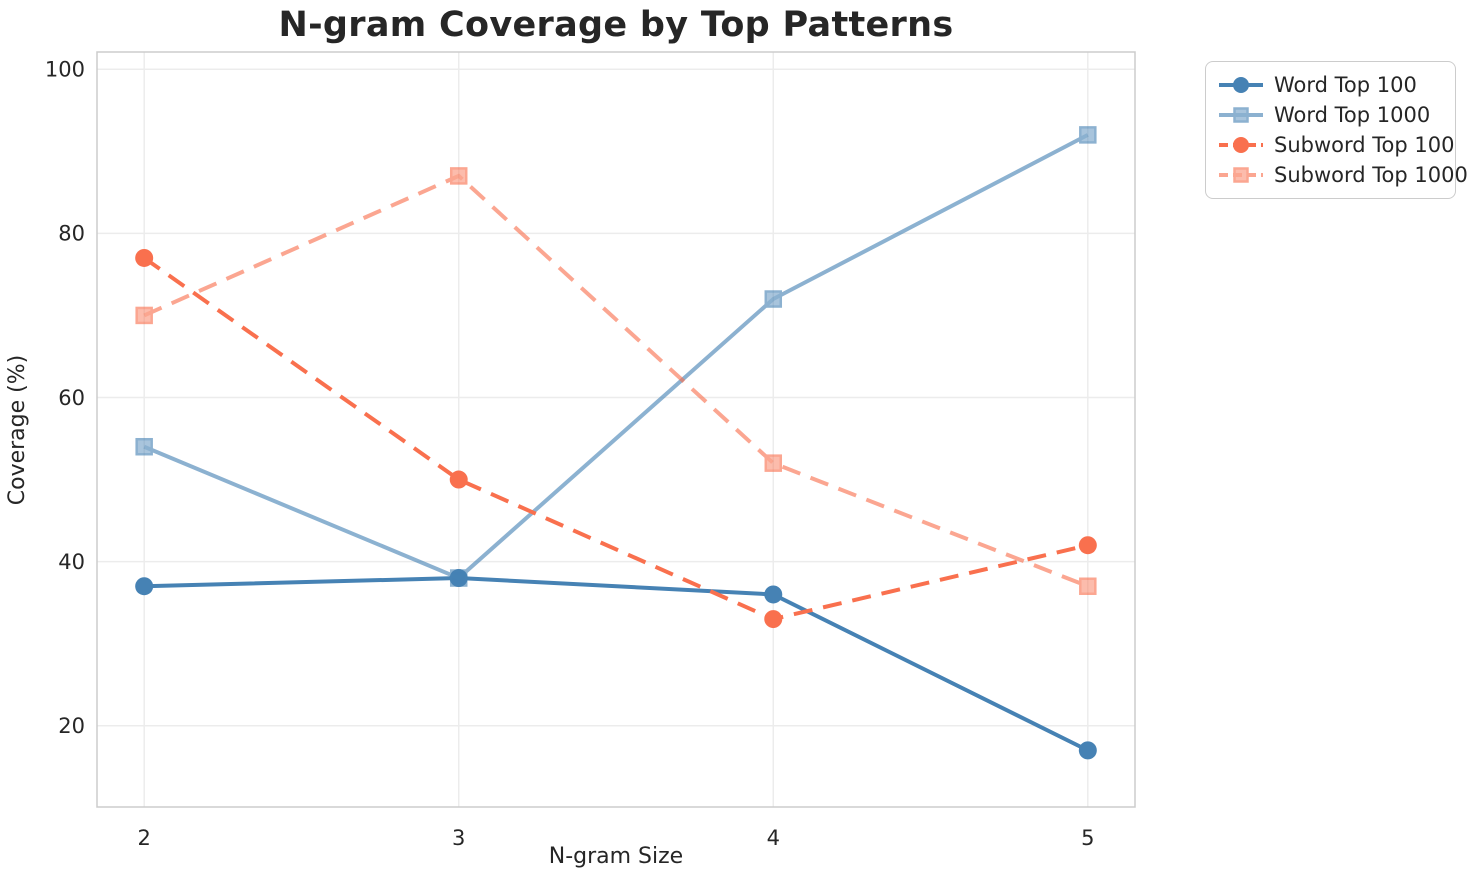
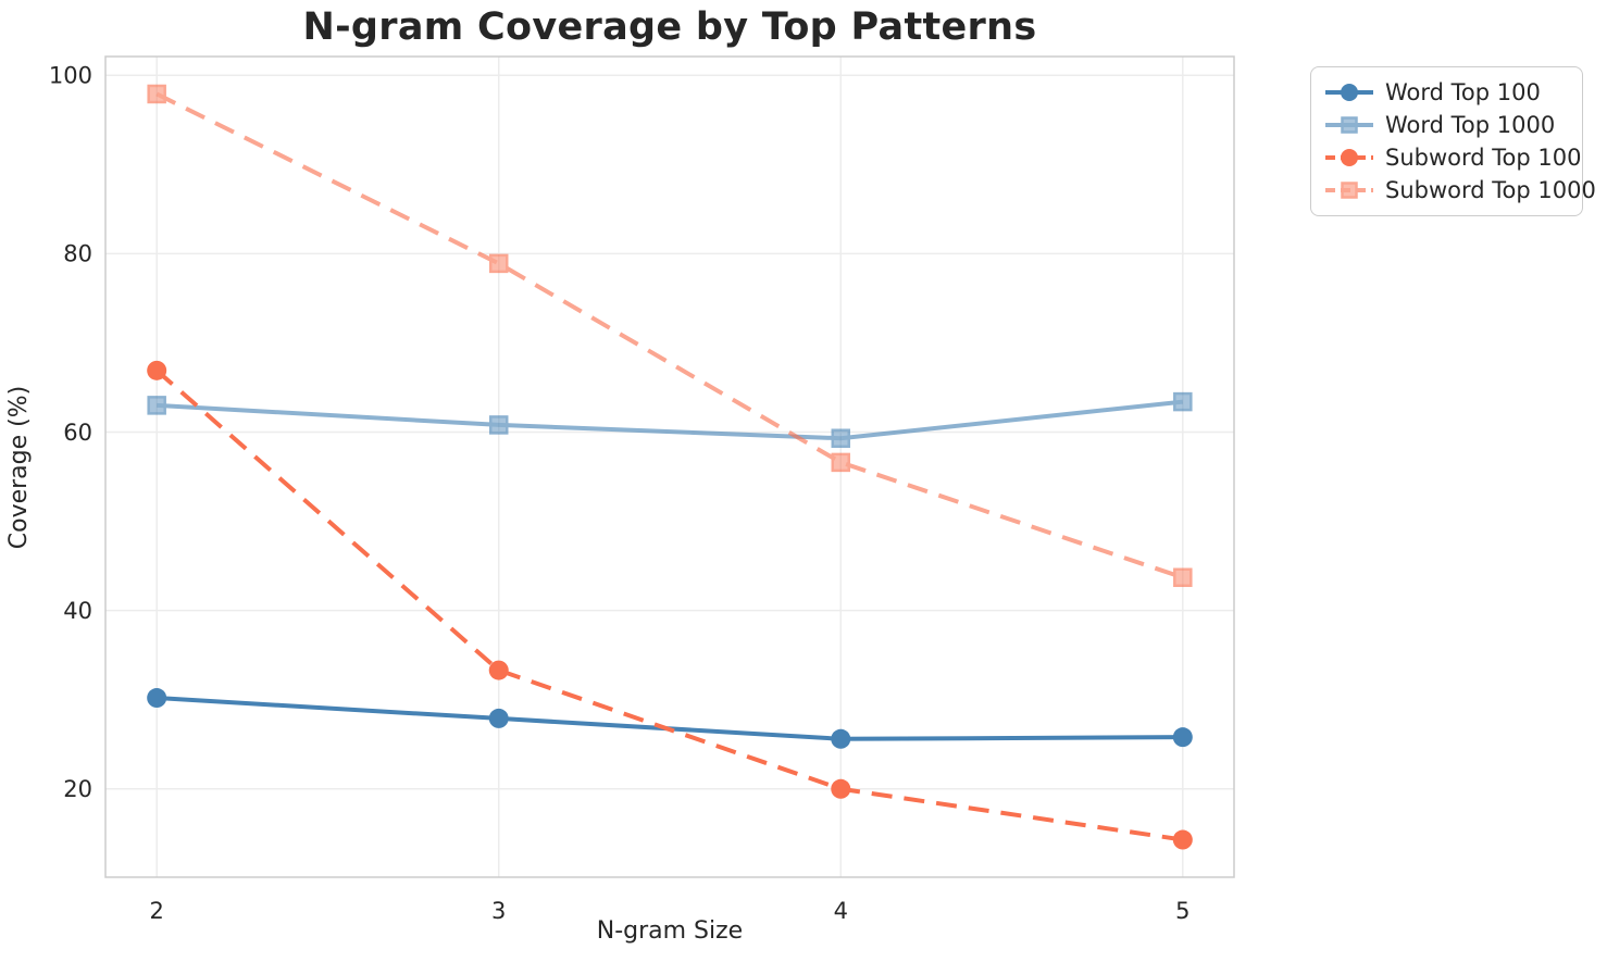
Word Top 100/2: 37 -> 30
Word Top 1000/2: 54 -> 63
Subword Top 100/2: 77 -> 67
Subword Top 1000/2: 70 -> 98
Word Top 100/3: 38 -> 28
Word Top 1000/3: 38 -> 61
Subword Top 100/3: 50 -> 33
Subword Top 1000/3: 87 -> 79
Word Top 100/4: 36 -> 26
Word Top 1000/4: 72 -> 59
Subword Top 100/4: 33 -> 20
Subword Top 1000/4: 52 -> 57
Word Top 100/5: 17 -> 26
Word Top 1000/5: 92 -> 63
Subword Top 100/5: 42 -> 14
Subword Top 1000/5: 37 -> 44
